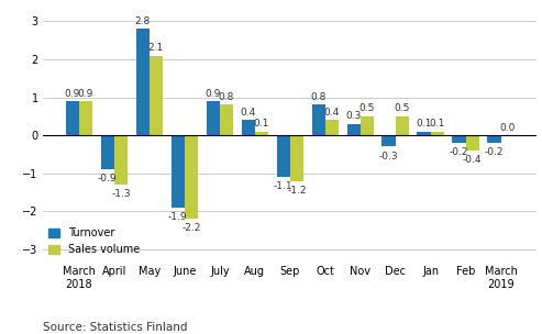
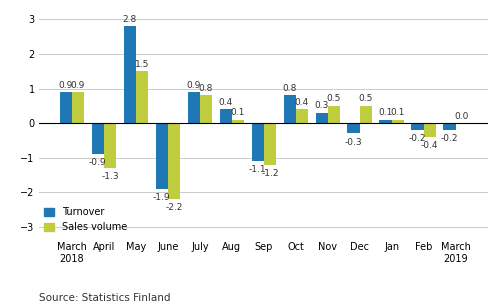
Sales volume/May: 2.1 -> 1.5
